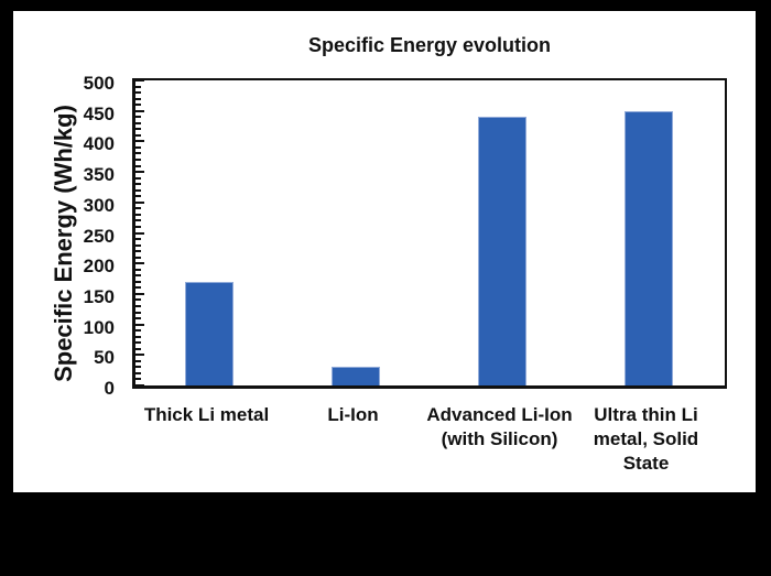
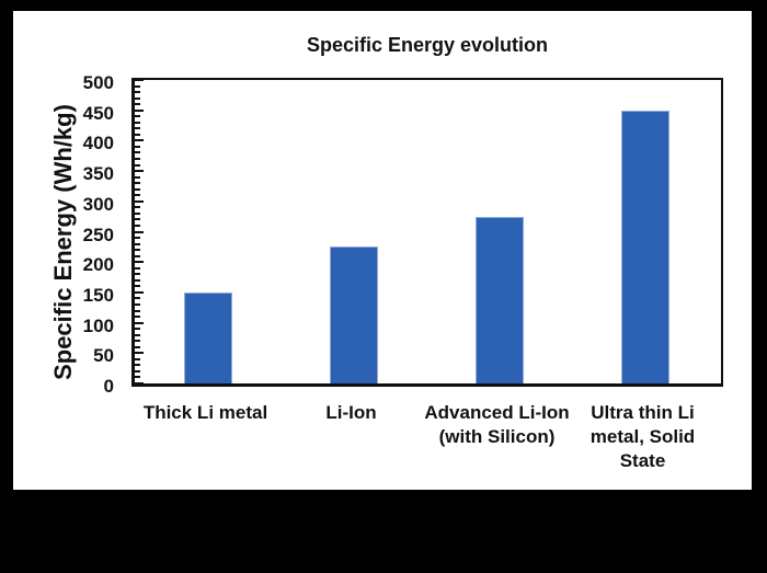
Thick Li metal: 170 -> 150
Li-Ion: 30 -> 220
Advanced Li-Ion (with Silicon): 440 -> 280
